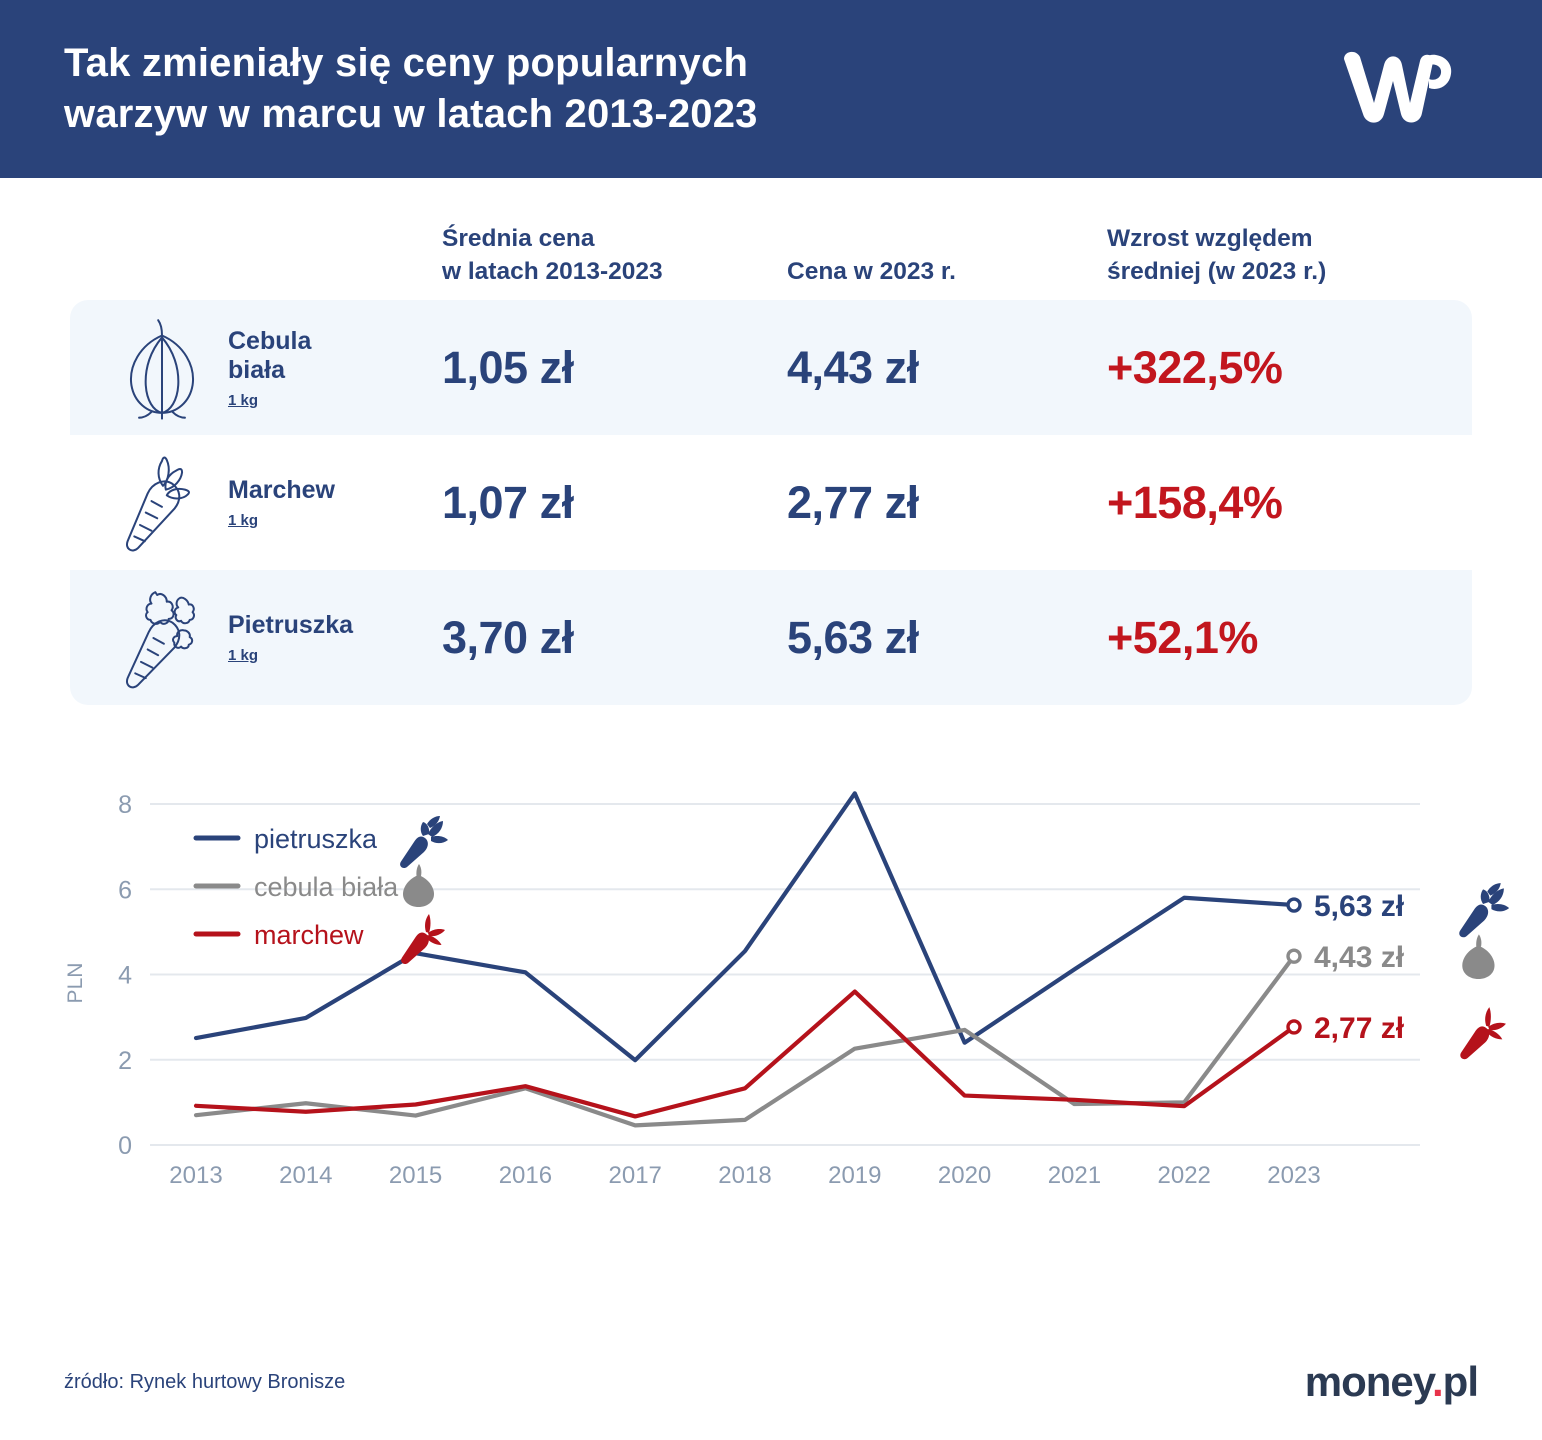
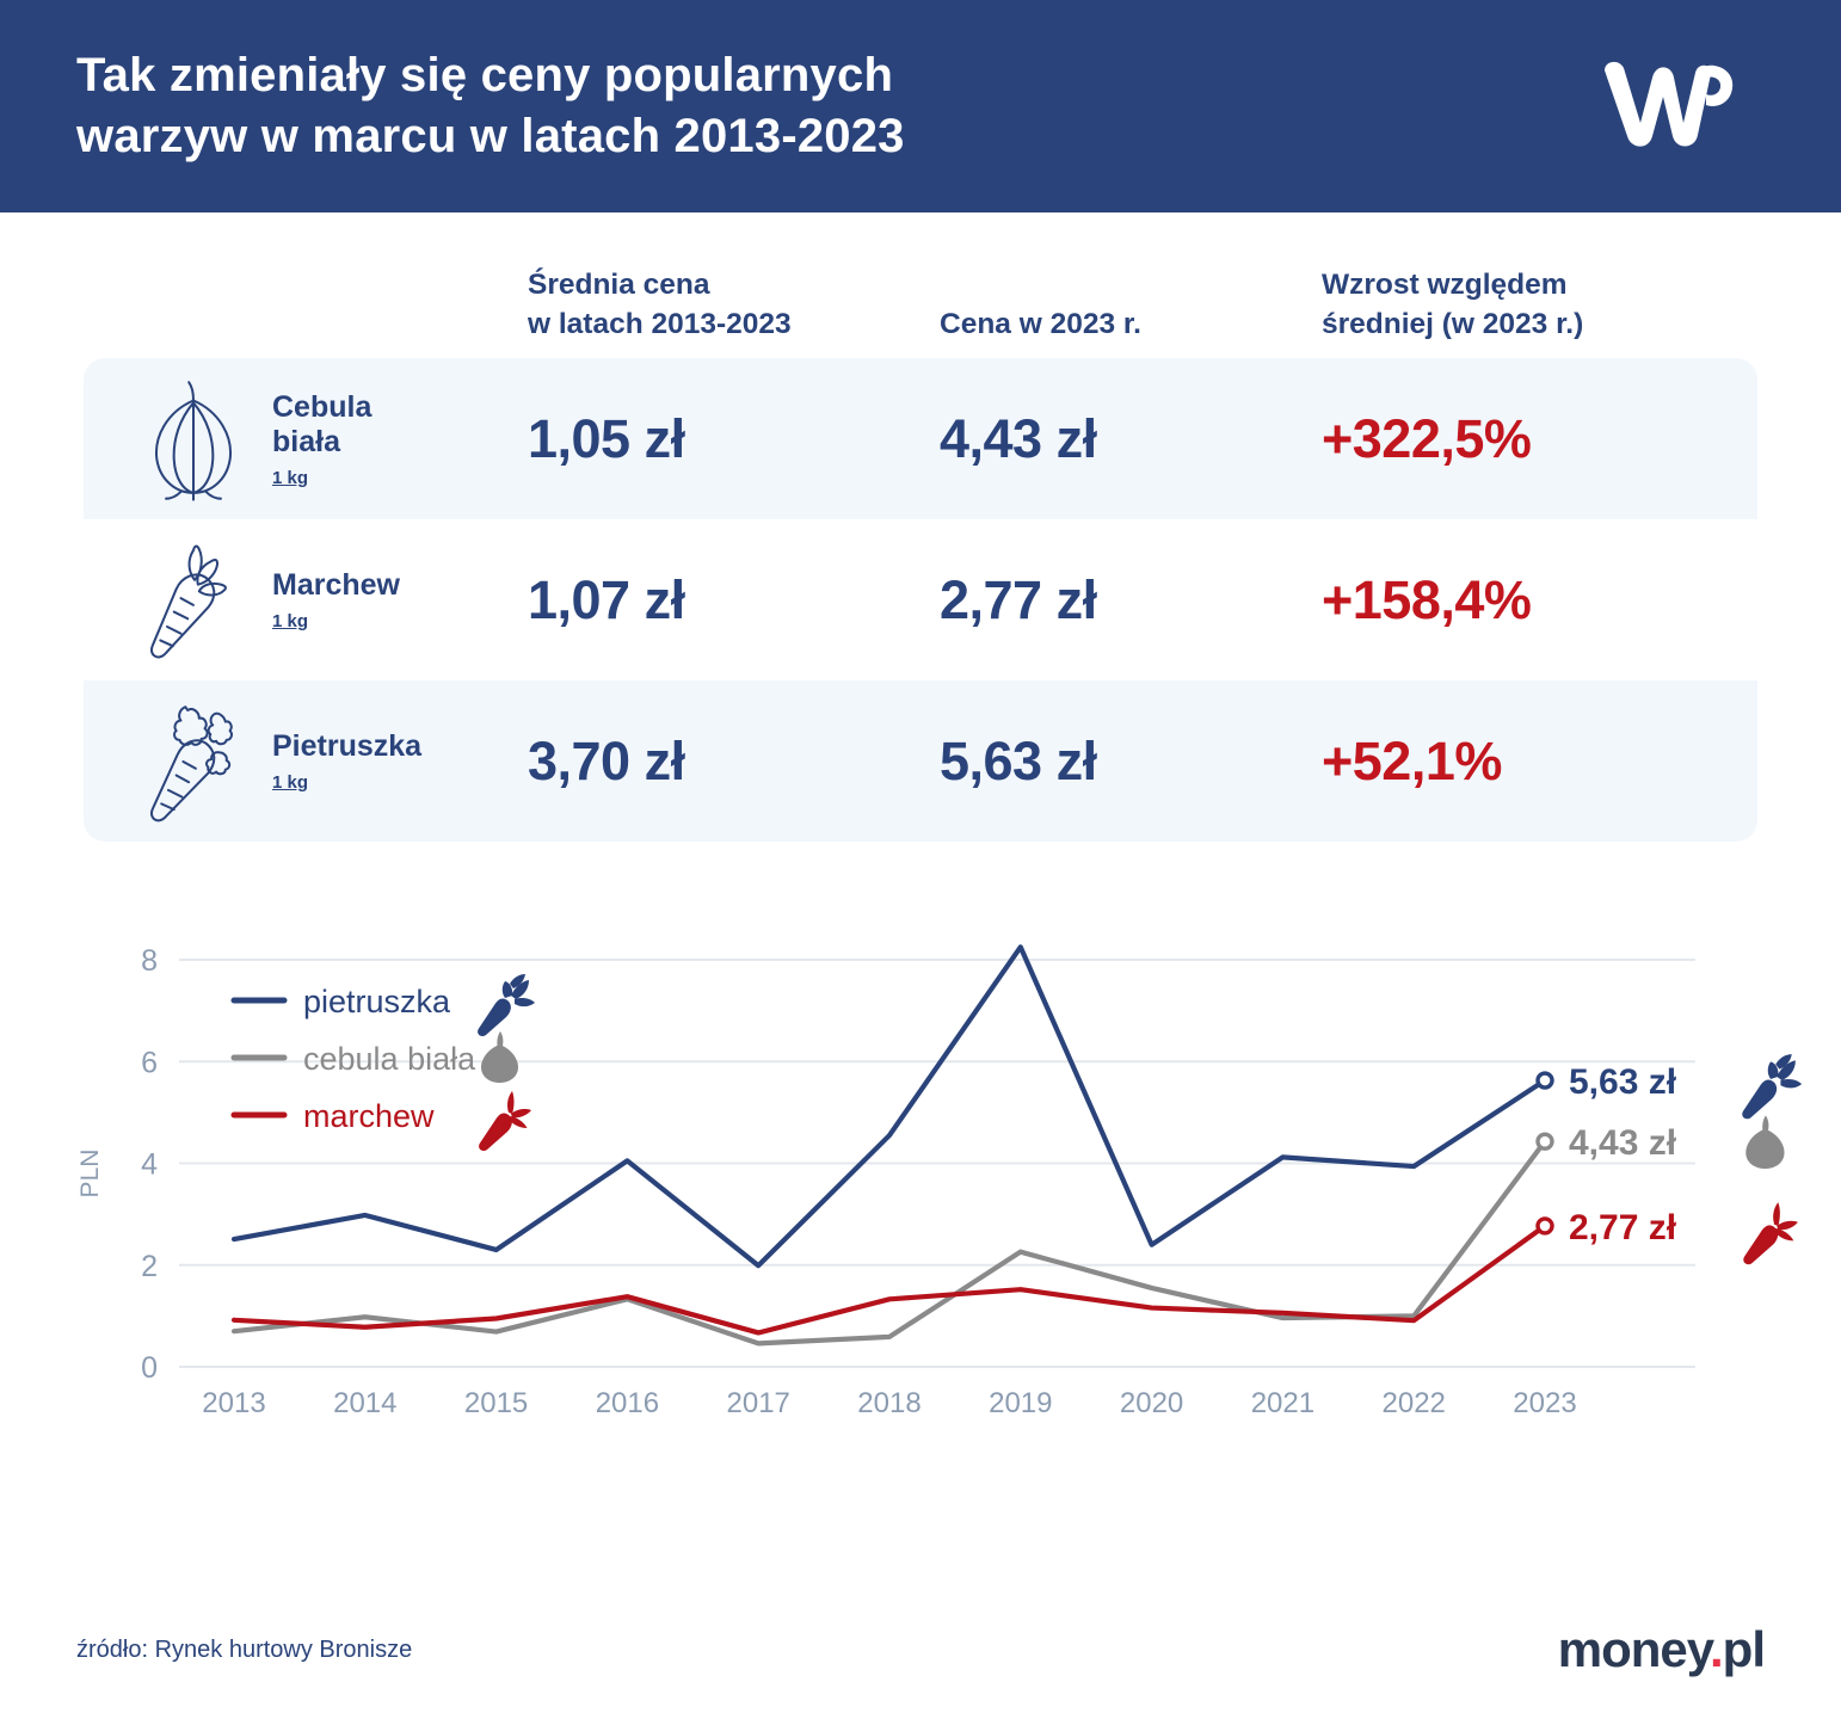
pietruszka/2015: 4.5 -> 2.3
marchew/2019: 3.6 -> 1.5
cebula biała/2020: 2.7 -> 1.6
pietruszka/2022: 5.8 -> 3.9
